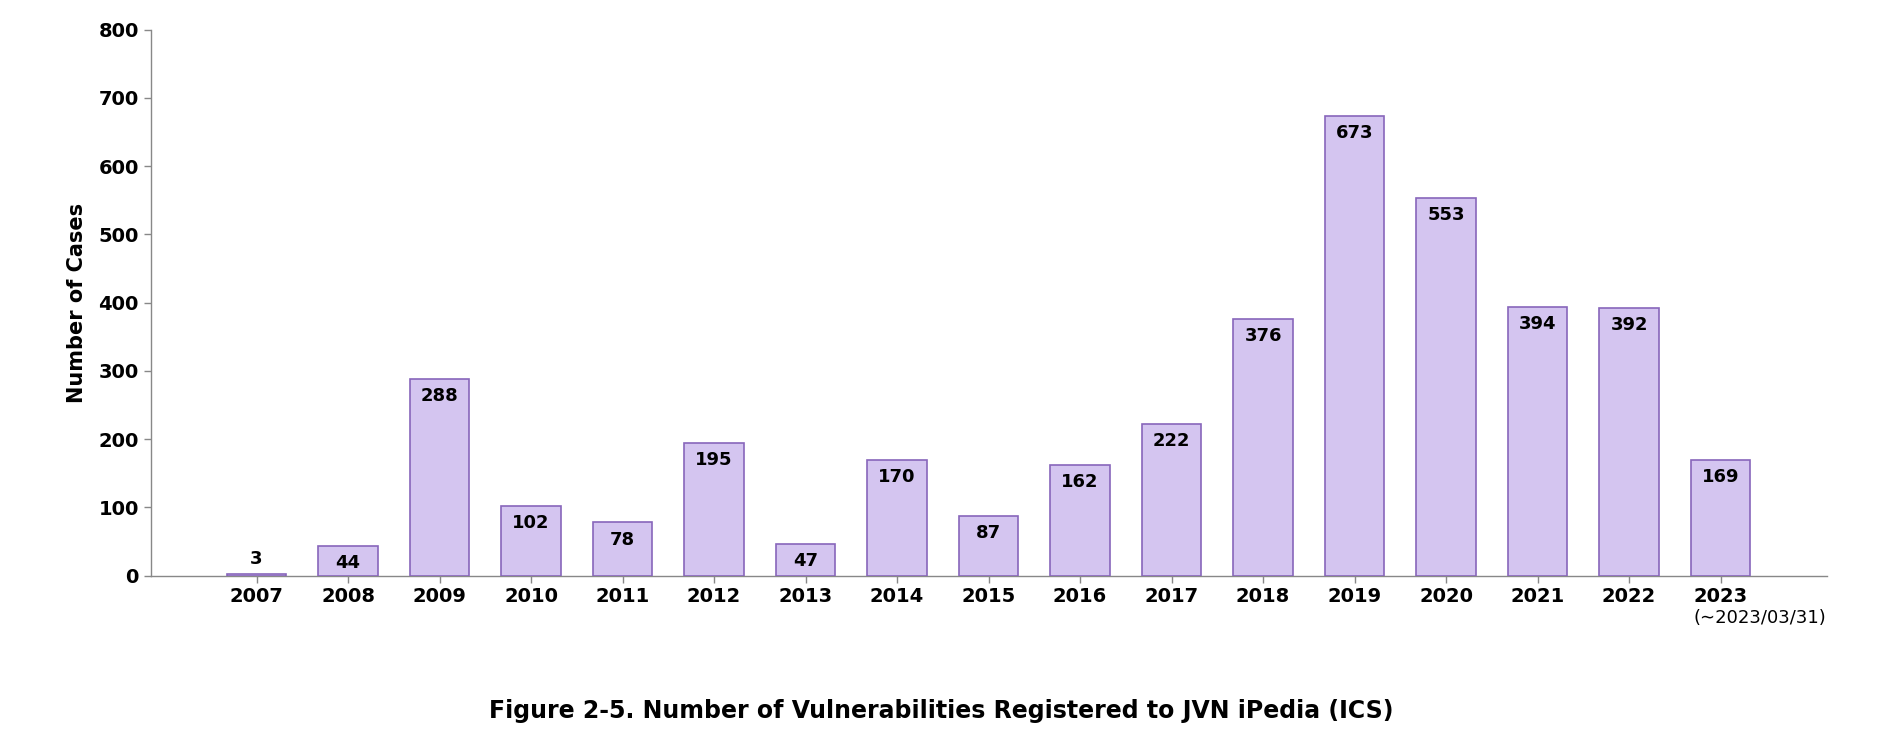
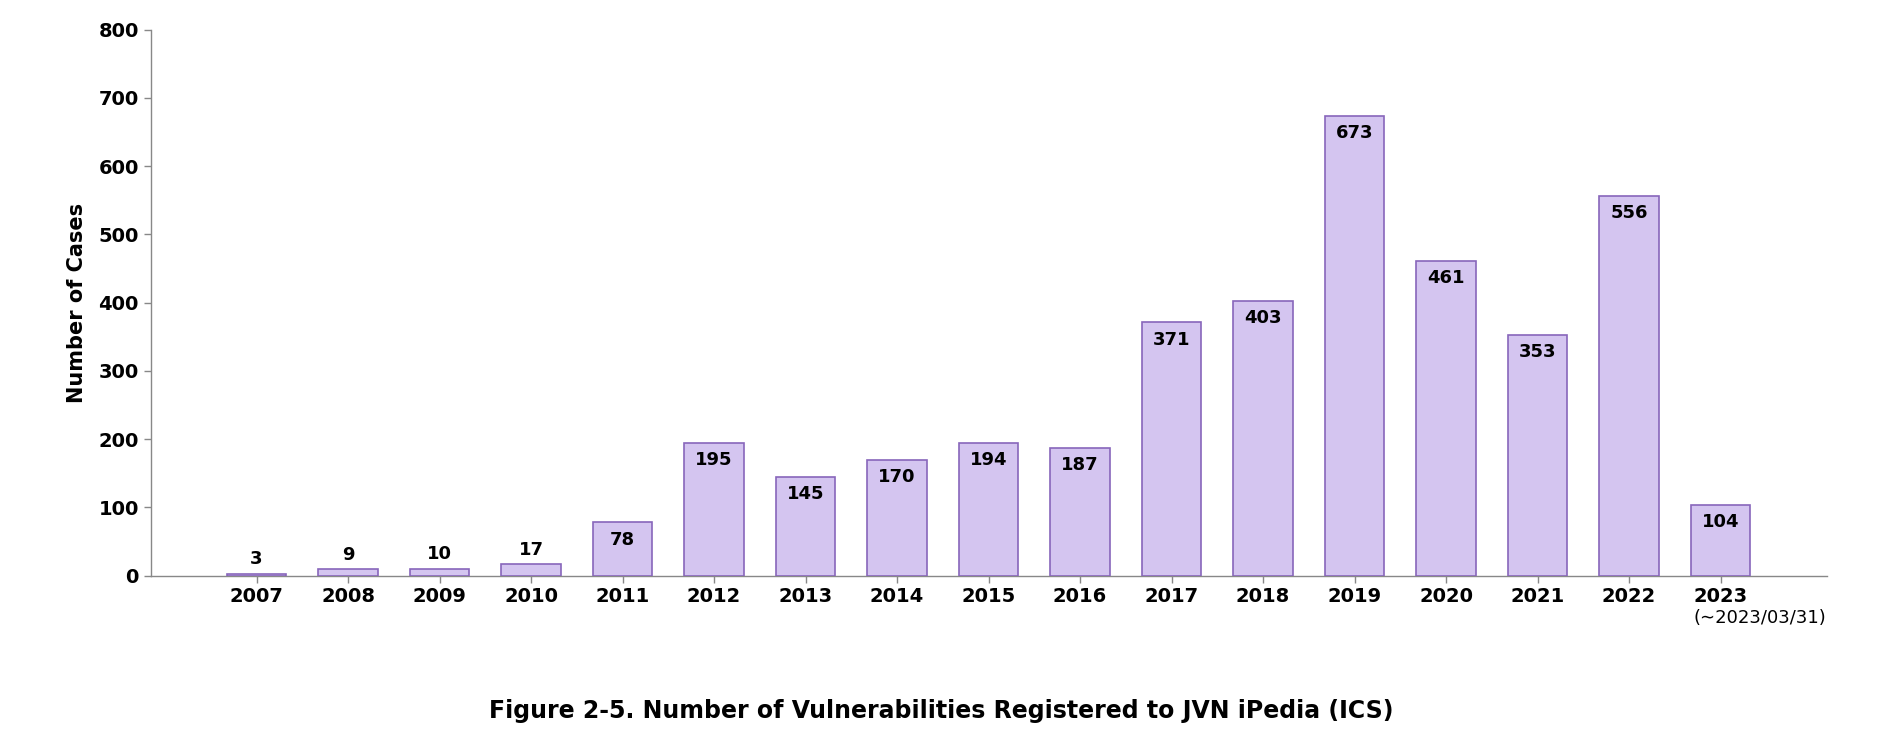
2008: 44 -> 9
2009: 288 -> 10
2010: 102 -> 17
2013: 47 -> 145
2015: 87 -> 194
2016: 162 -> 187
2017: 222 -> 371
2018: 376 -> 403
2020: 553 -> 461
2021: 394 -> 353
2022: 392 -> 556
2023: 169 -> 104
